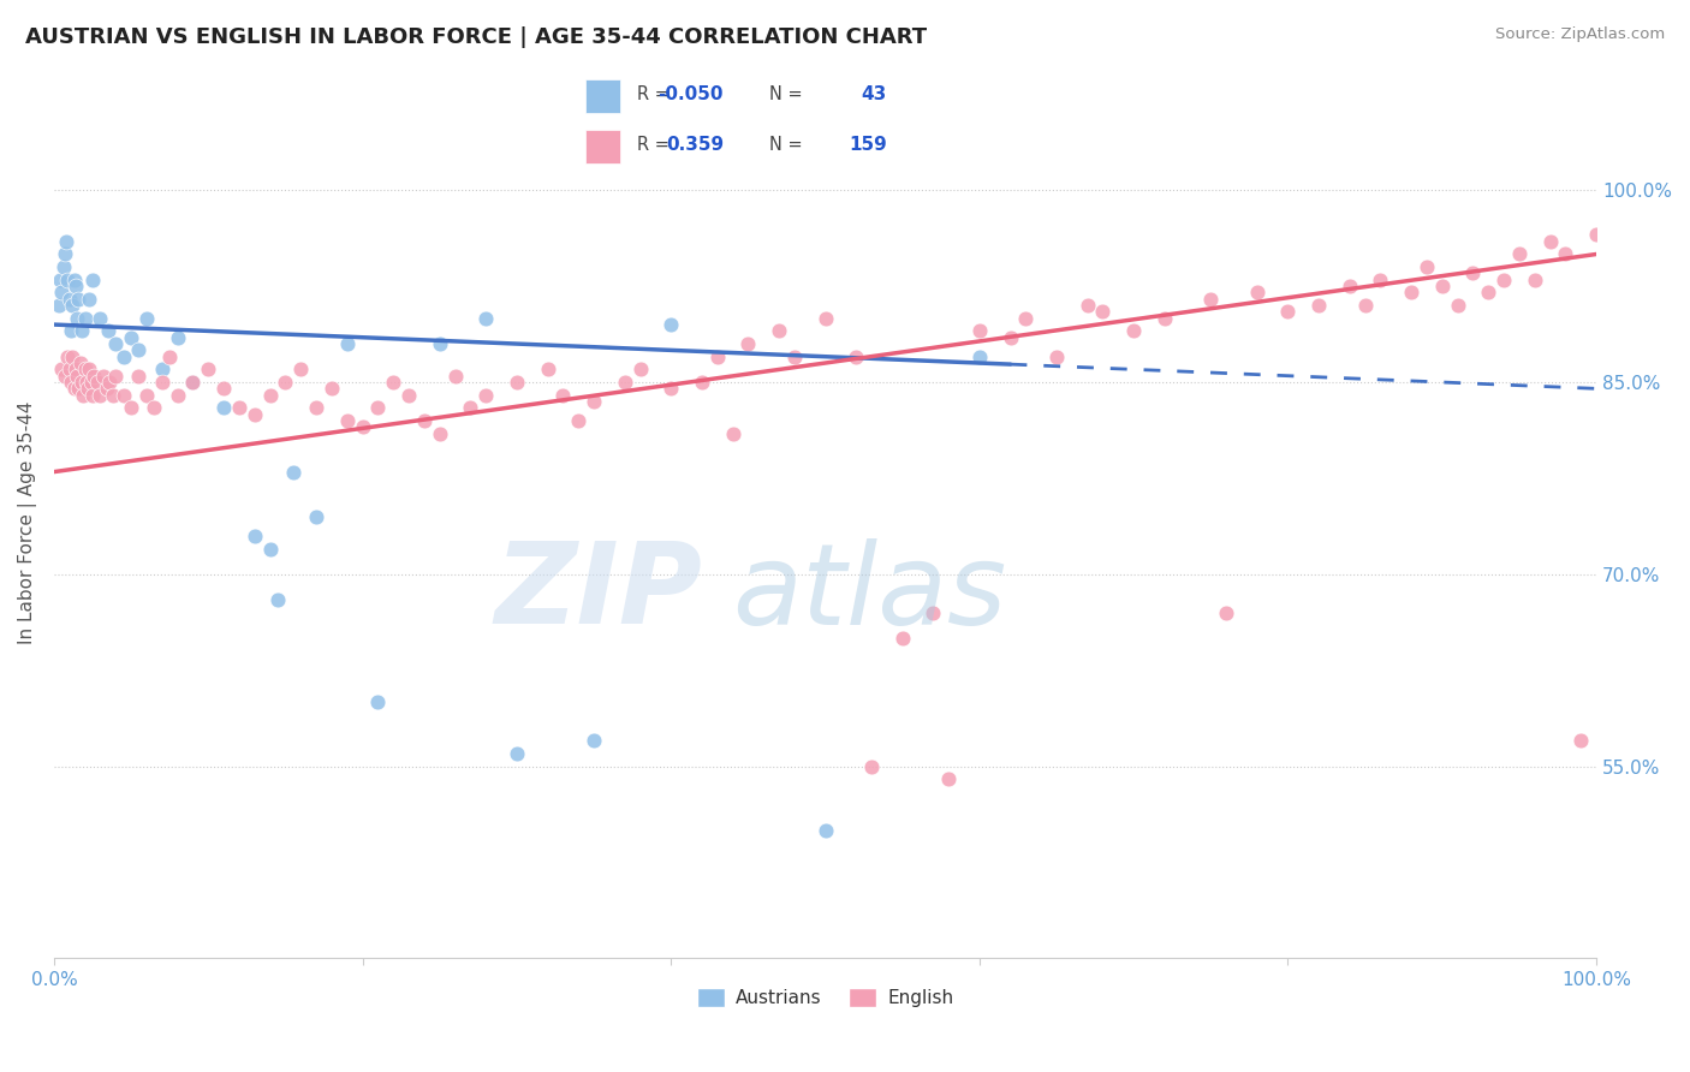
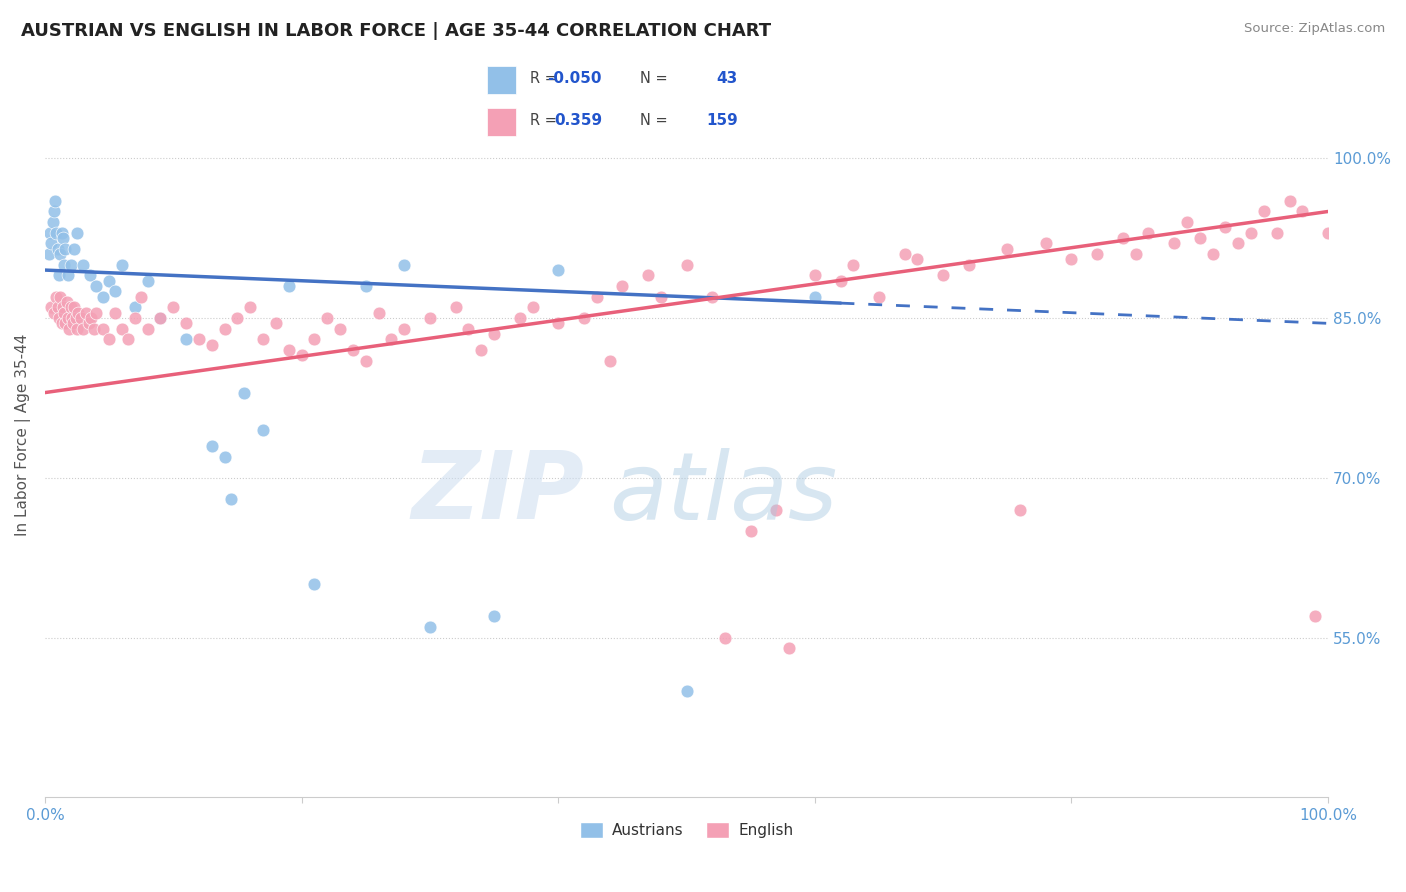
English/100.0%: 96.5% -> 93.0%
